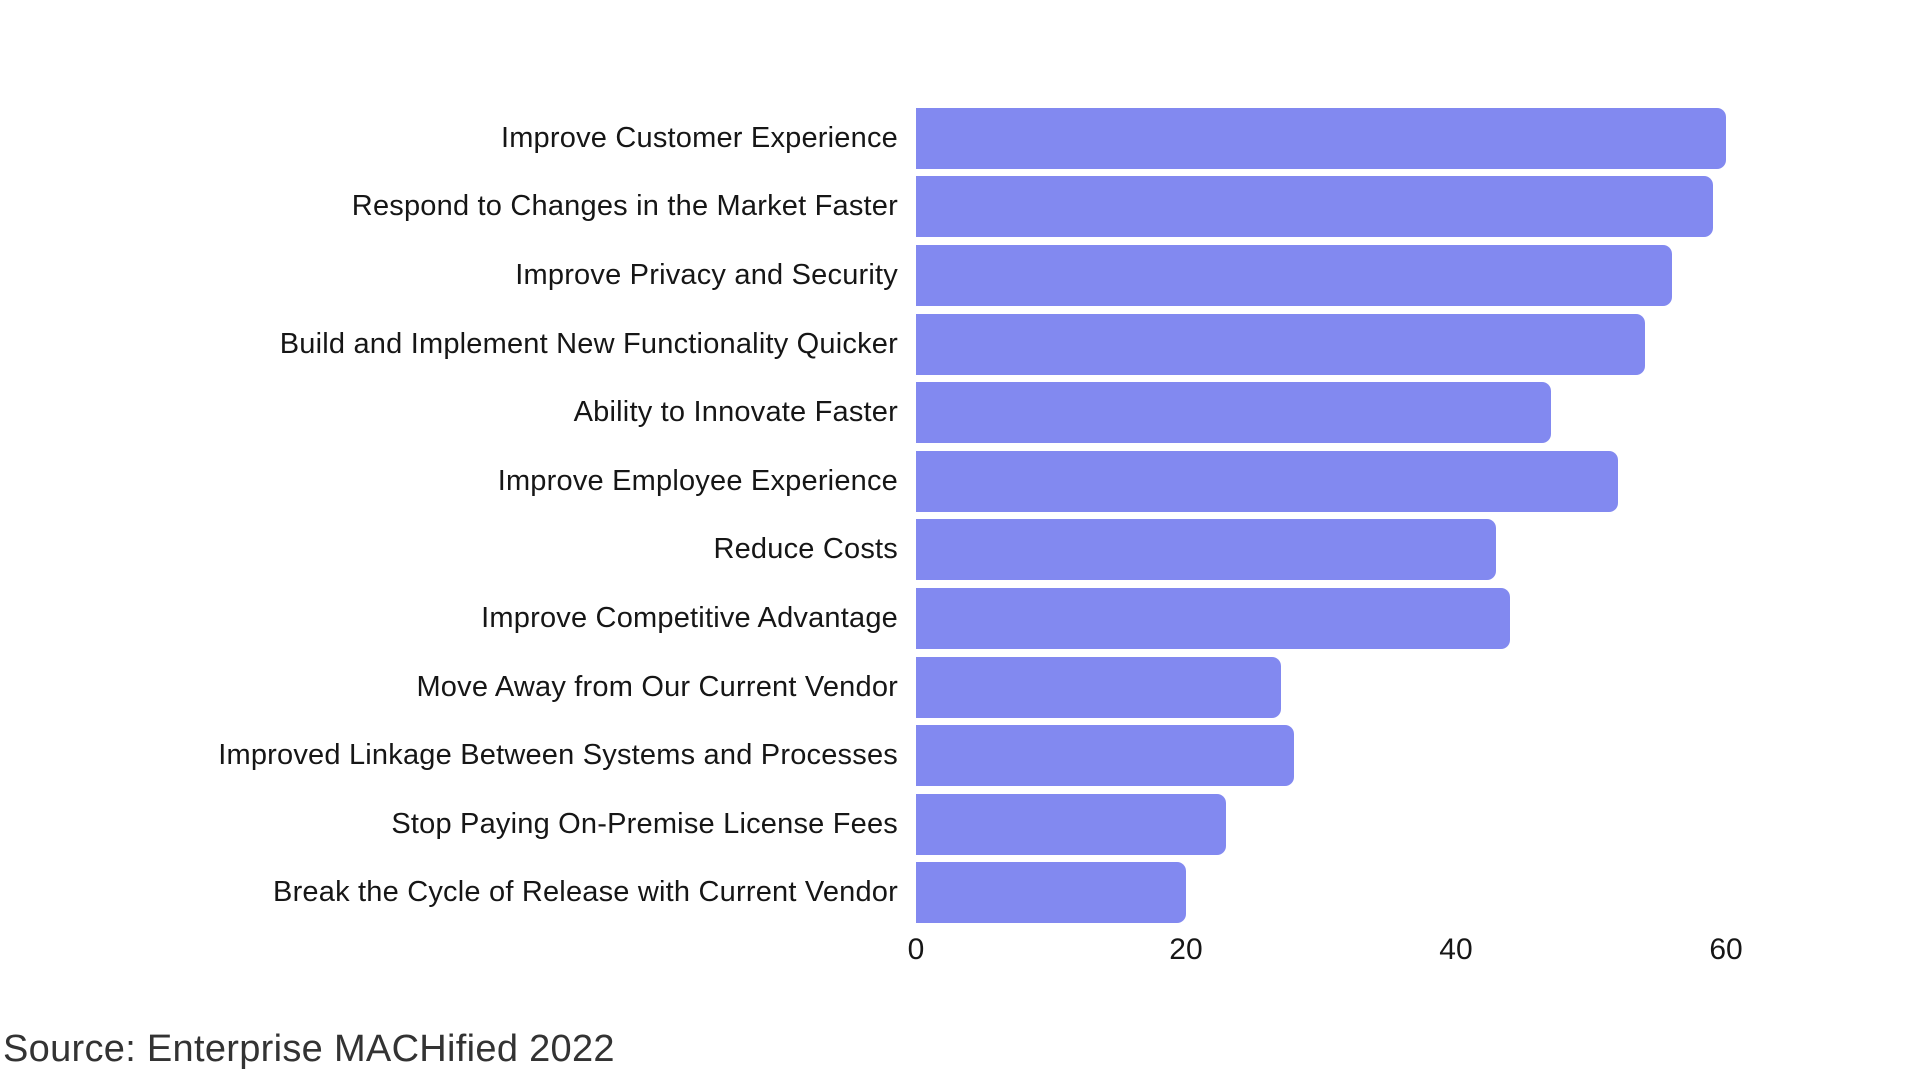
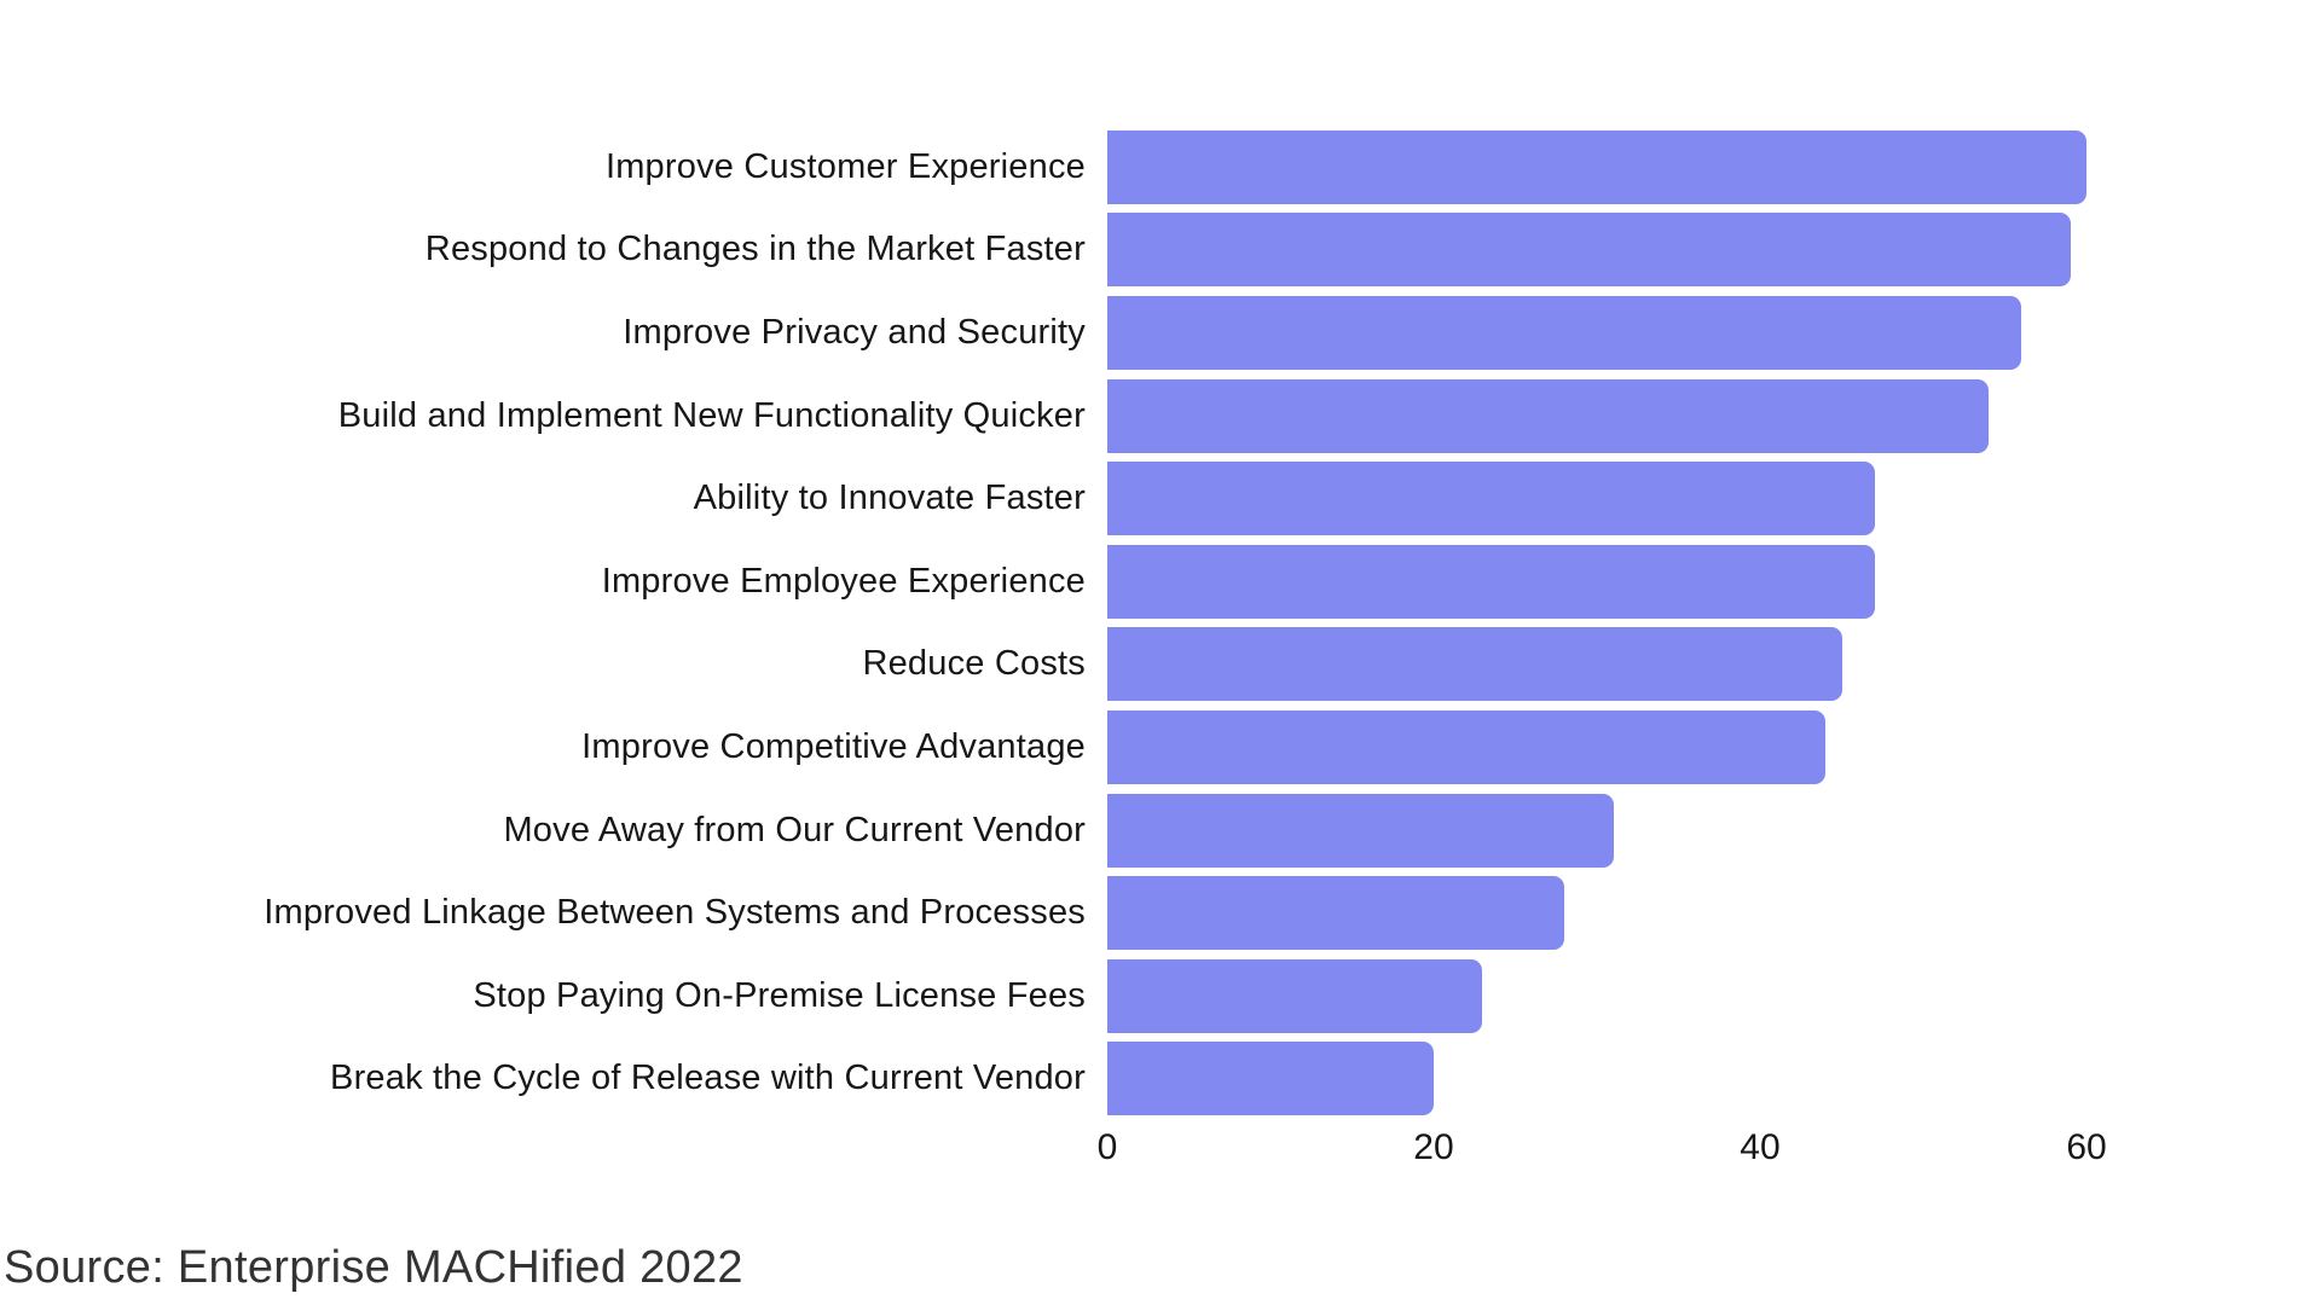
Improve Employee Experience: 52 -> 47
Reduce Costs: 43 -> 45
Move Away from Our Current Vendor: 27 -> 31
